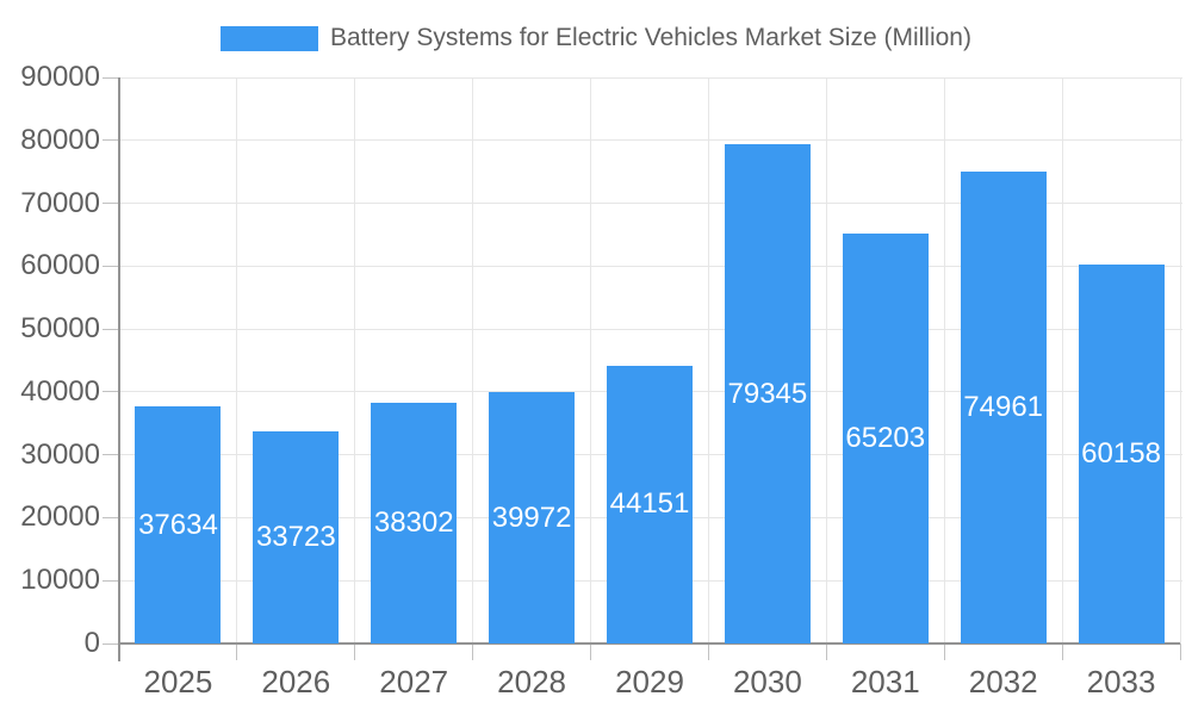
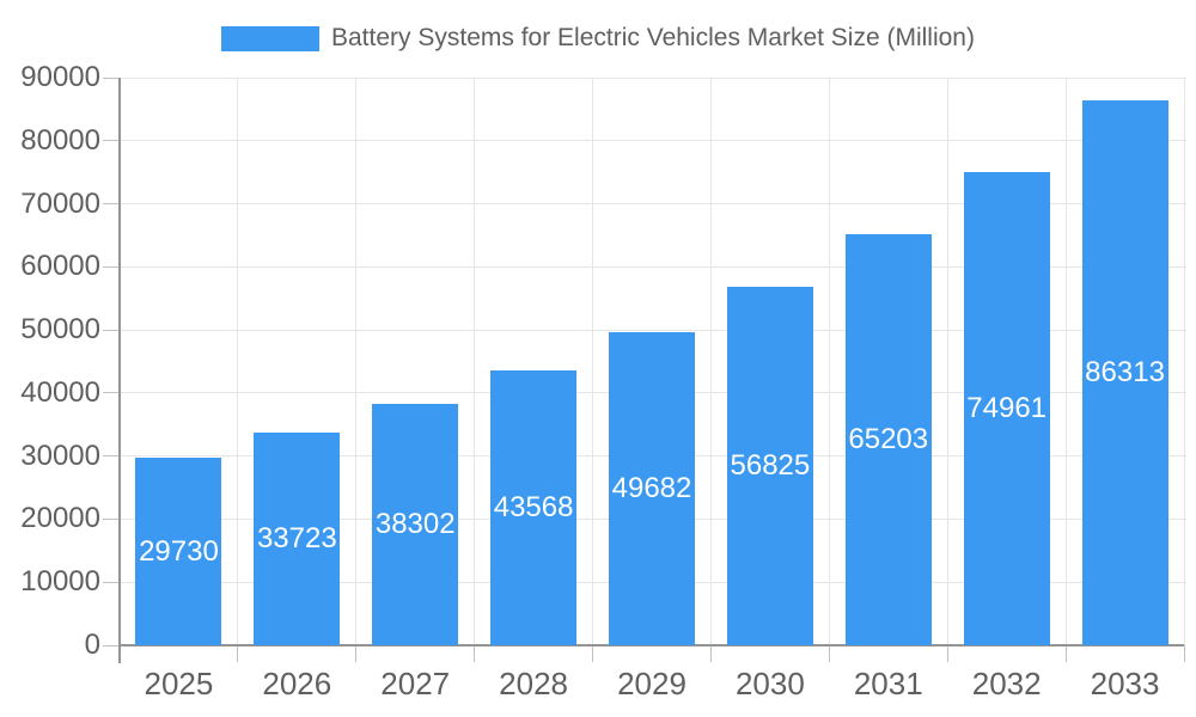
2025: 37634 -> 29730
2028: 39972 -> 43568
2029: 44151 -> 49682
2030: 79345 -> 56825
2033: 60158 -> 86313
